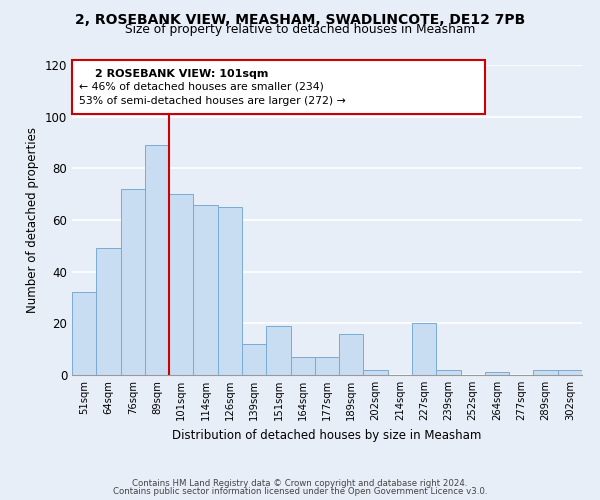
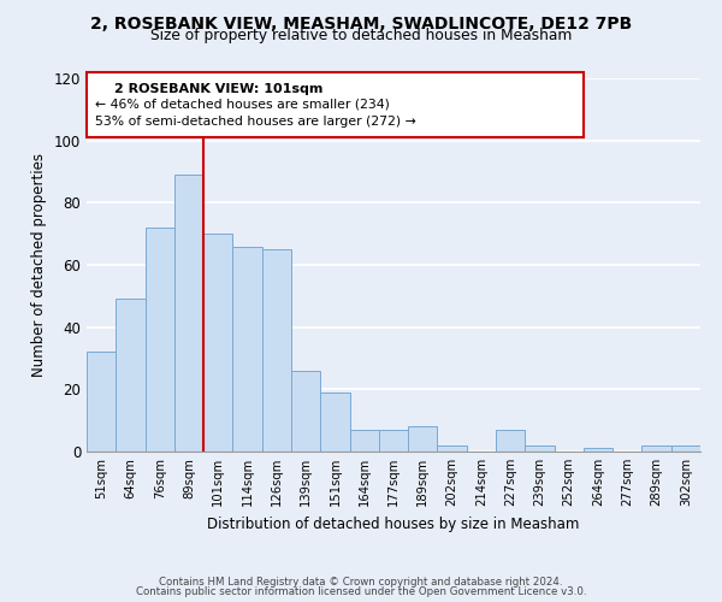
139sqm: 12 -> 26
189sqm: 16 -> 8
227sqm: 20 -> 7
